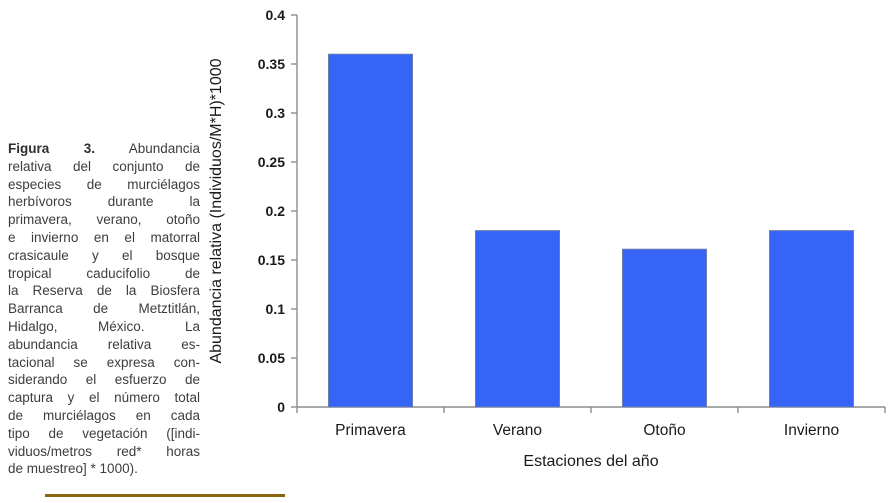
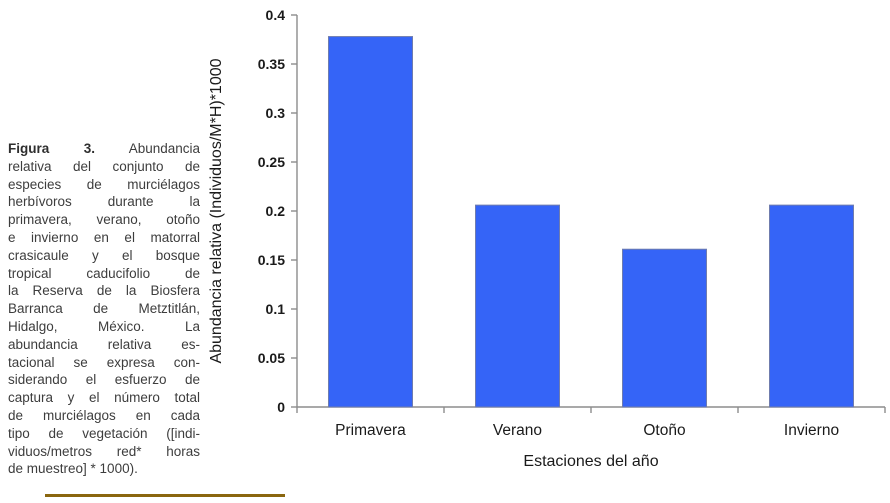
Primavera: 0.36 -> 0.38
Verano: 0.18 -> 0.21
Invierno: 0.18 -> 0.21
